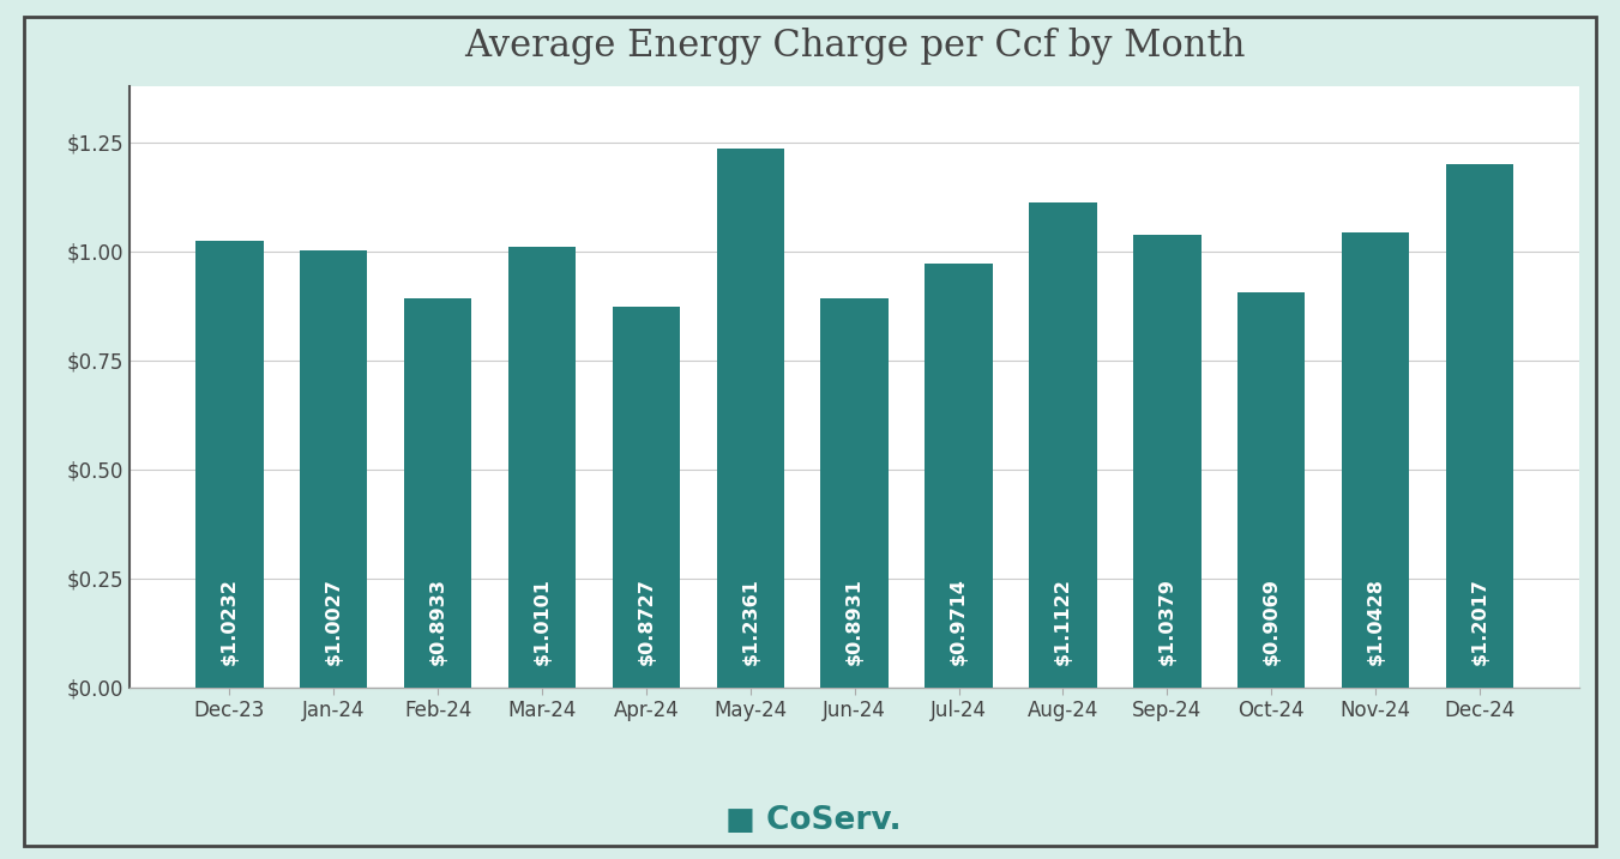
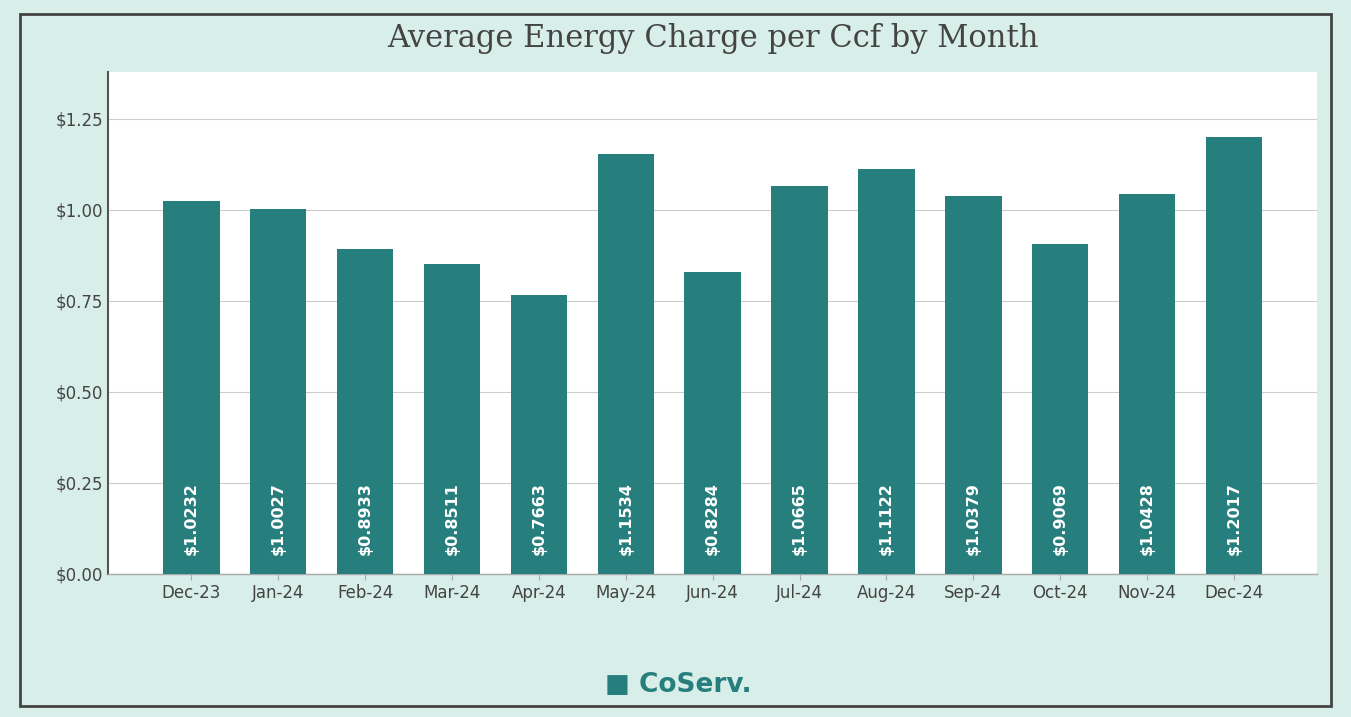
Mar-24: $1.0101 -> $0.8511
Apr-24: $0.8727 -> $0.7663
May-24: $1.2361 -> $1.1534
Jun-24: $0.8931 -> $0.8284
Jul-24: $0.9714 -> $1.0665
